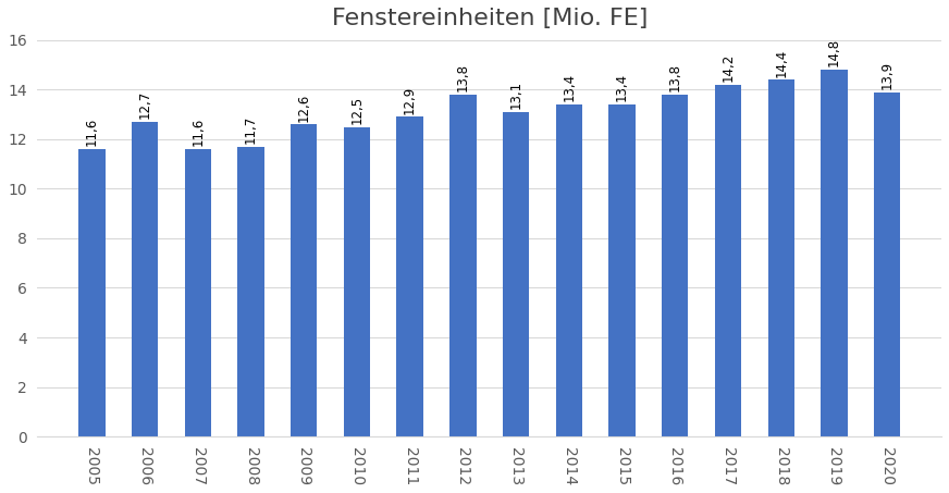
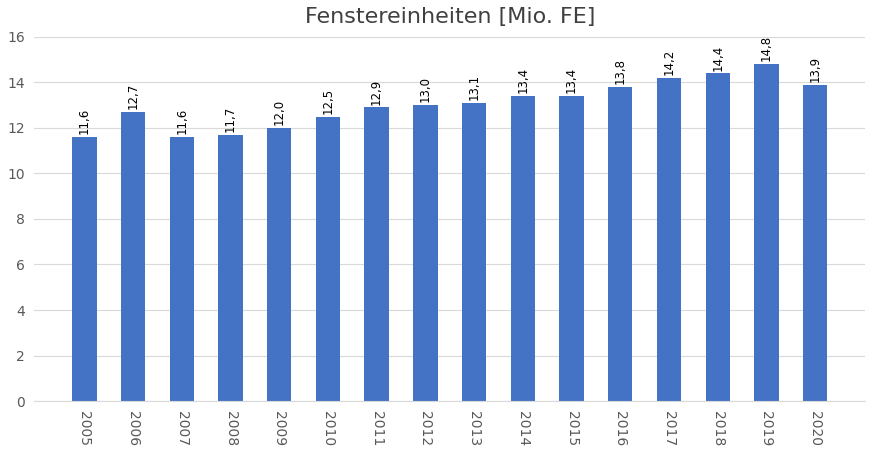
2009: 12,6 -> 12,0
2012: 13,8 -> 13,0
